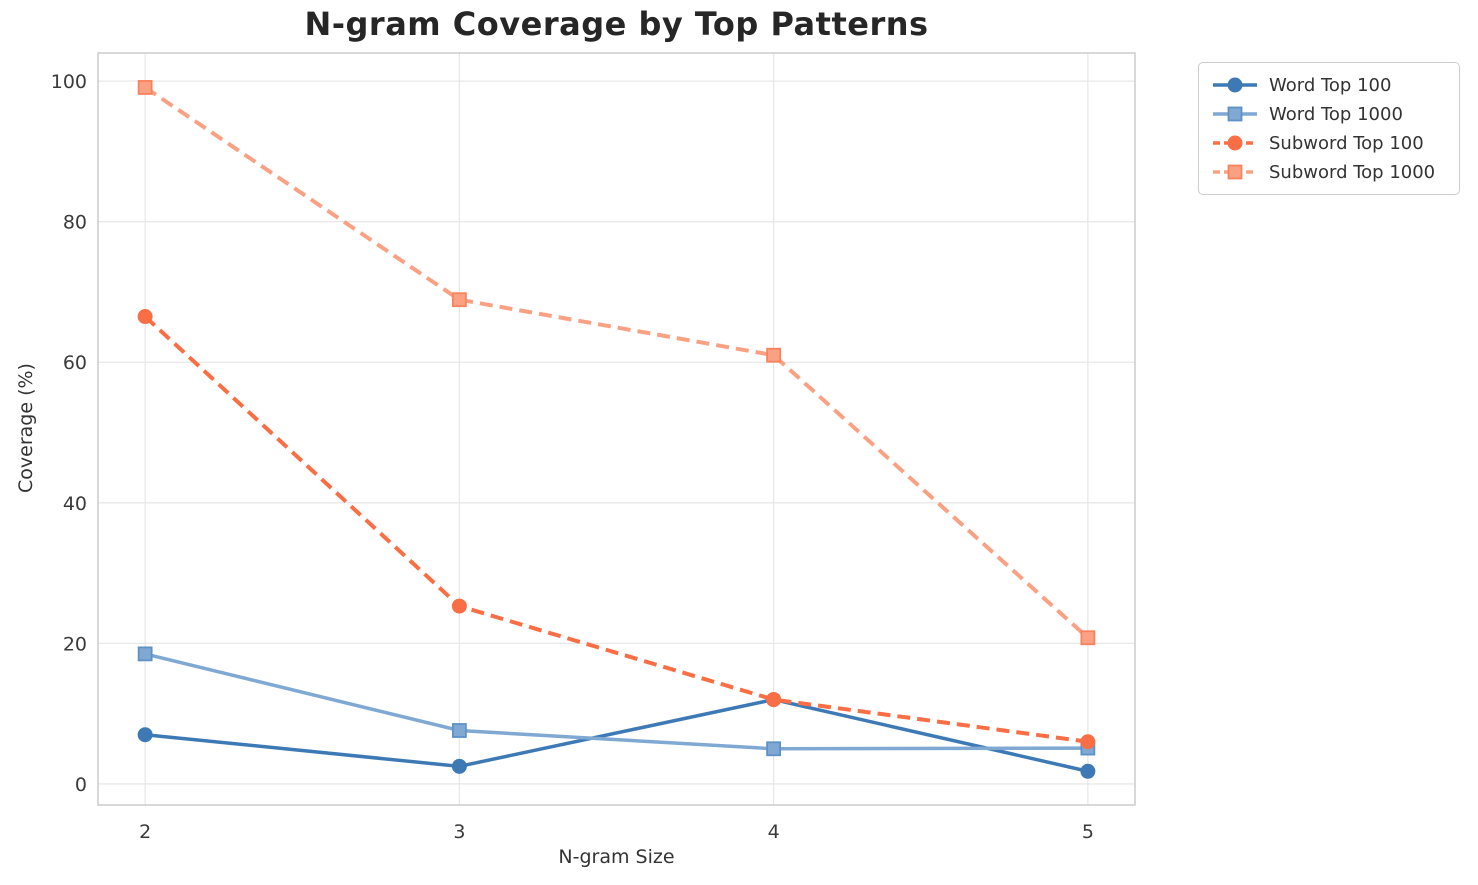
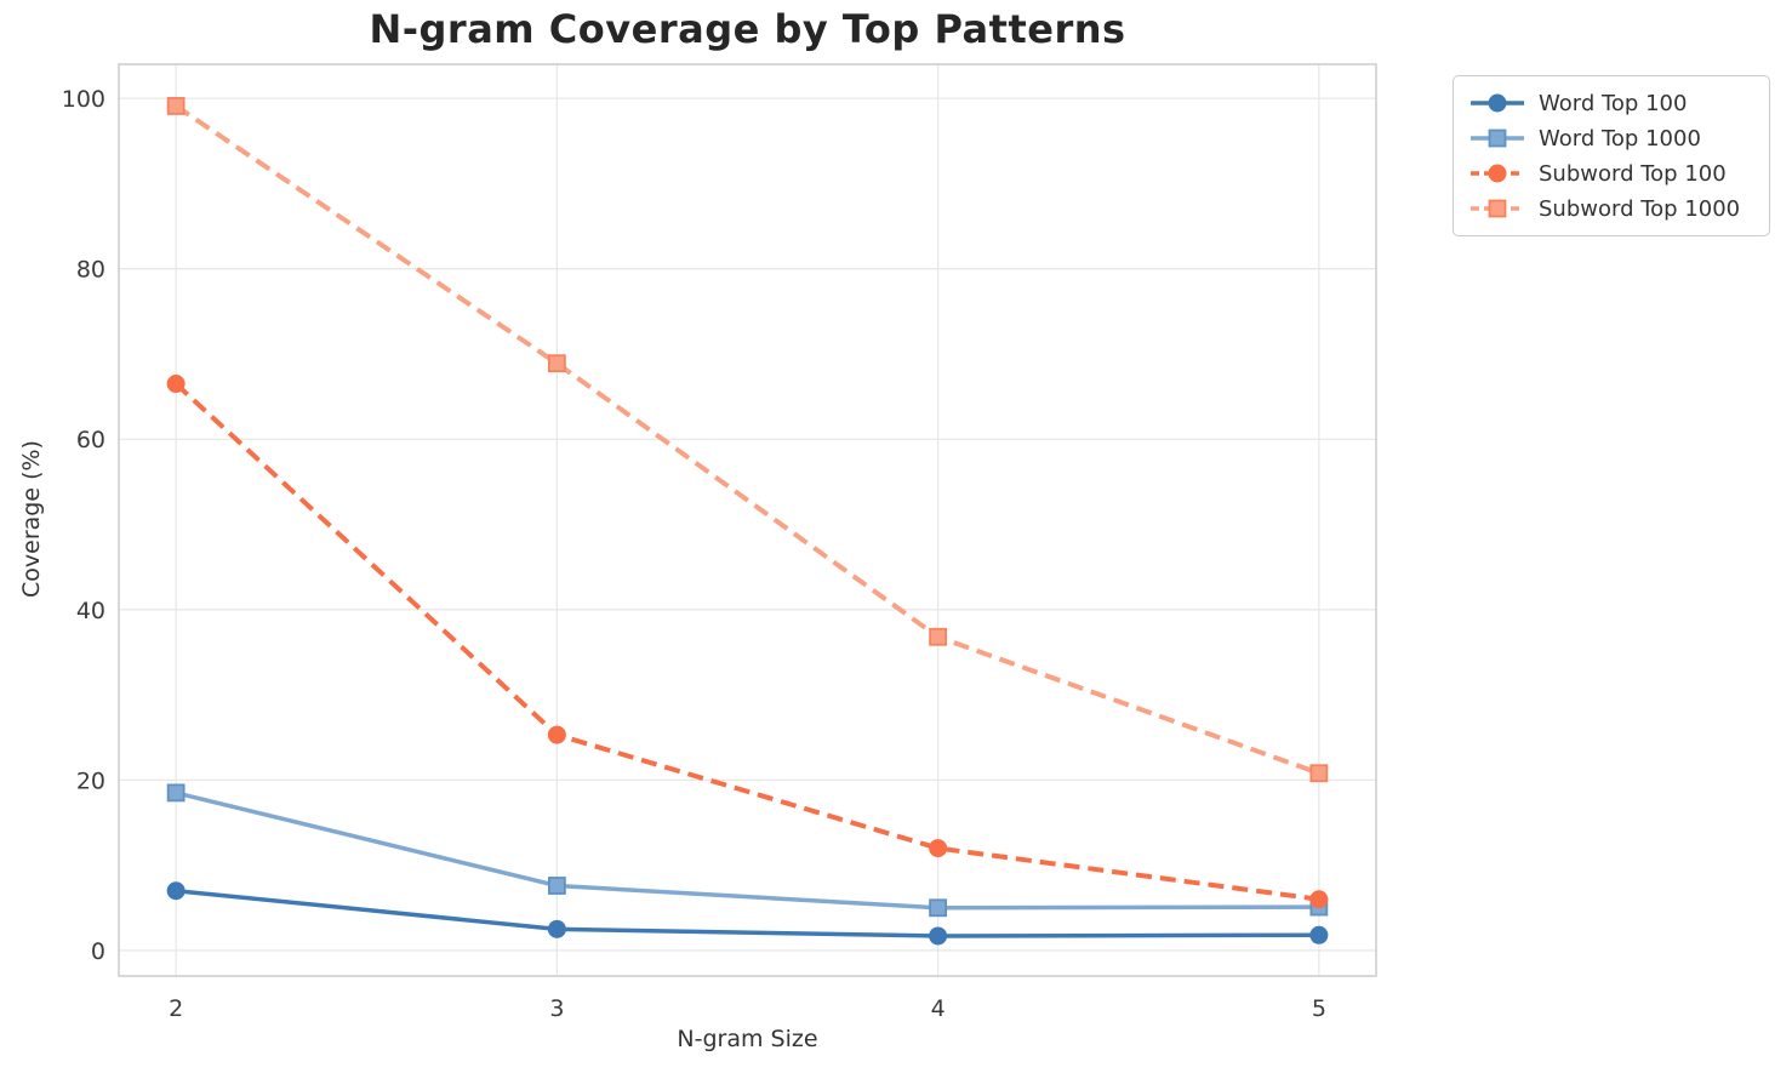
Word Top 100/4: 12 -> 2
Subword Top 1000/4: 61 -> 37
